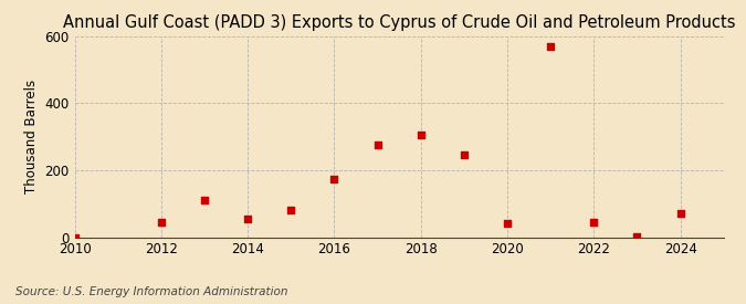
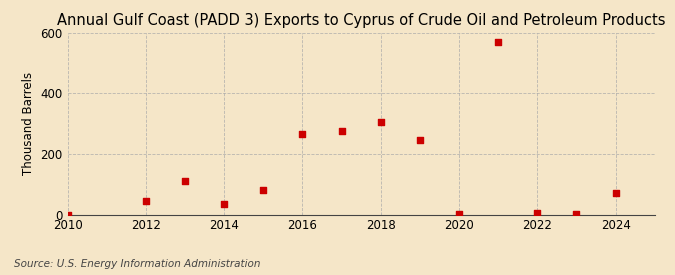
2014: 55 -> 36
2016: 175 -> 265
2020: 40 -> 2
2022: 45 -> 5
